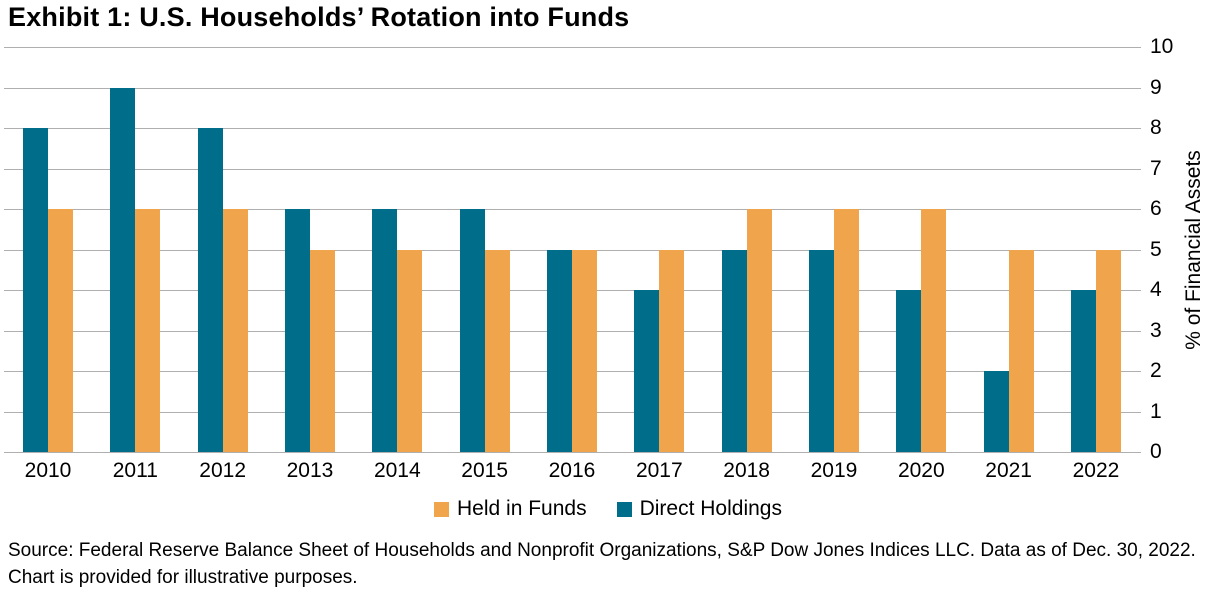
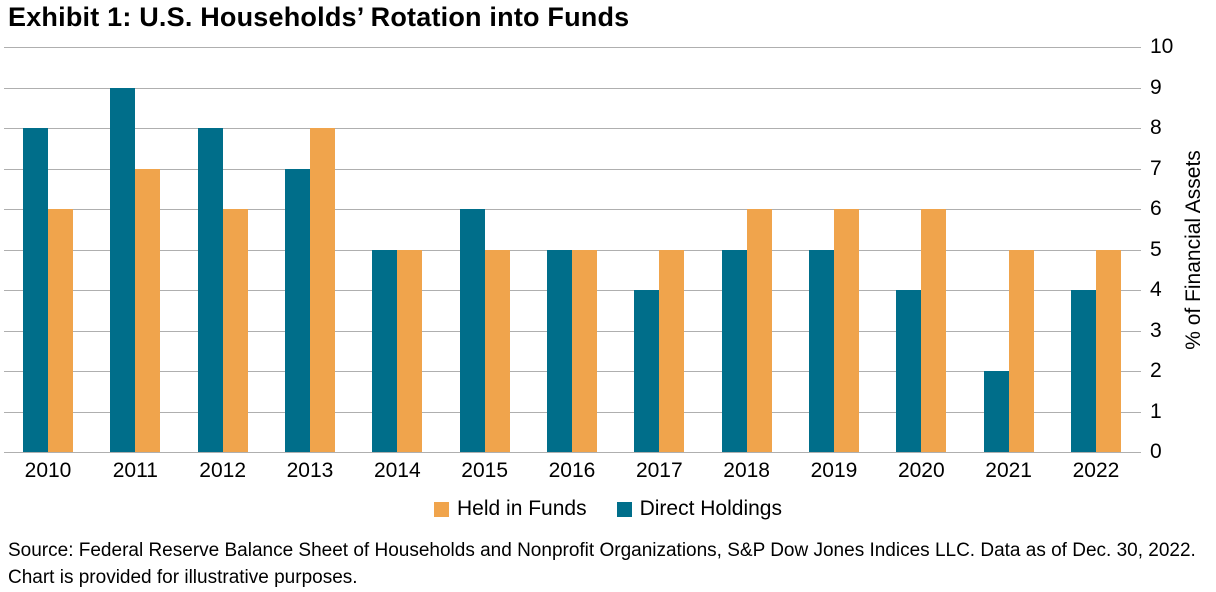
Held in Funds/2011: 6 -> 7
Direct Holdings/2013: 6 -> 7
Held in Funds/2013: 5 -> 8
Direct Holdings/2014: 6 -> 5
